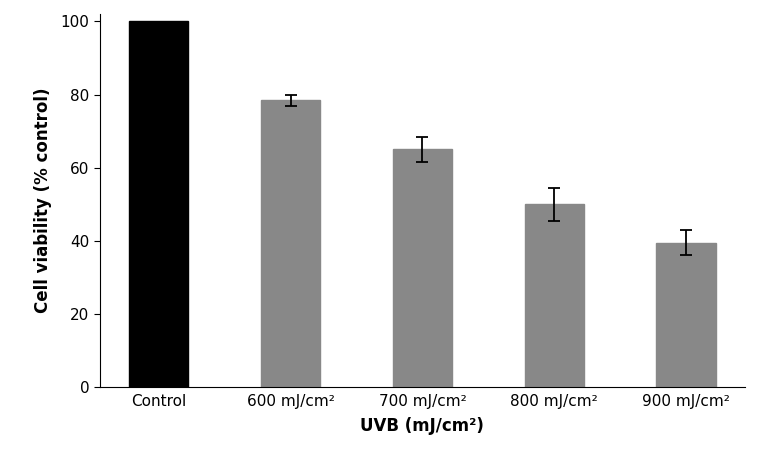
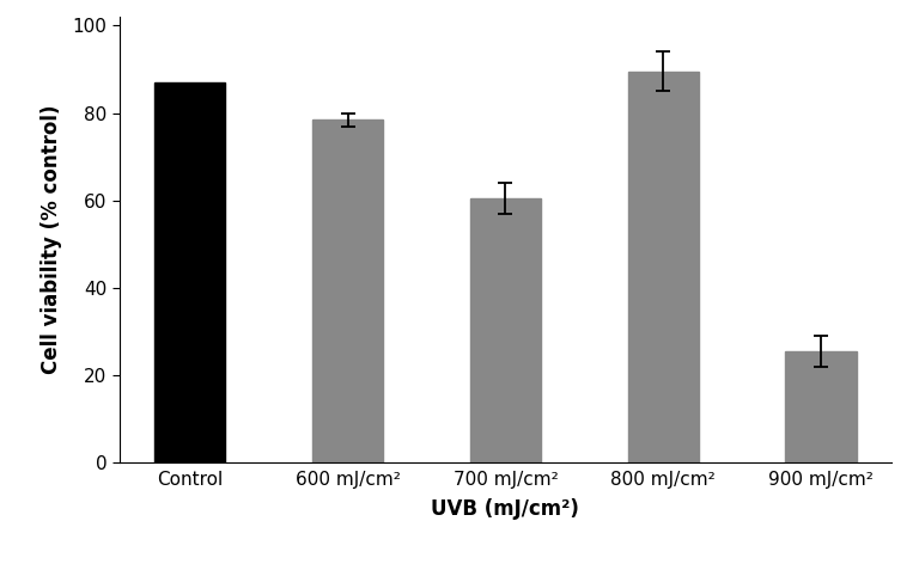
Control: 100.0 -> 87.0
700 mJ/cm²: 65.0 -> 60.5
800 mJ/cm²: 50.0 -> 89.5
900 mJ/cm²: 39.5 -> 25.5
